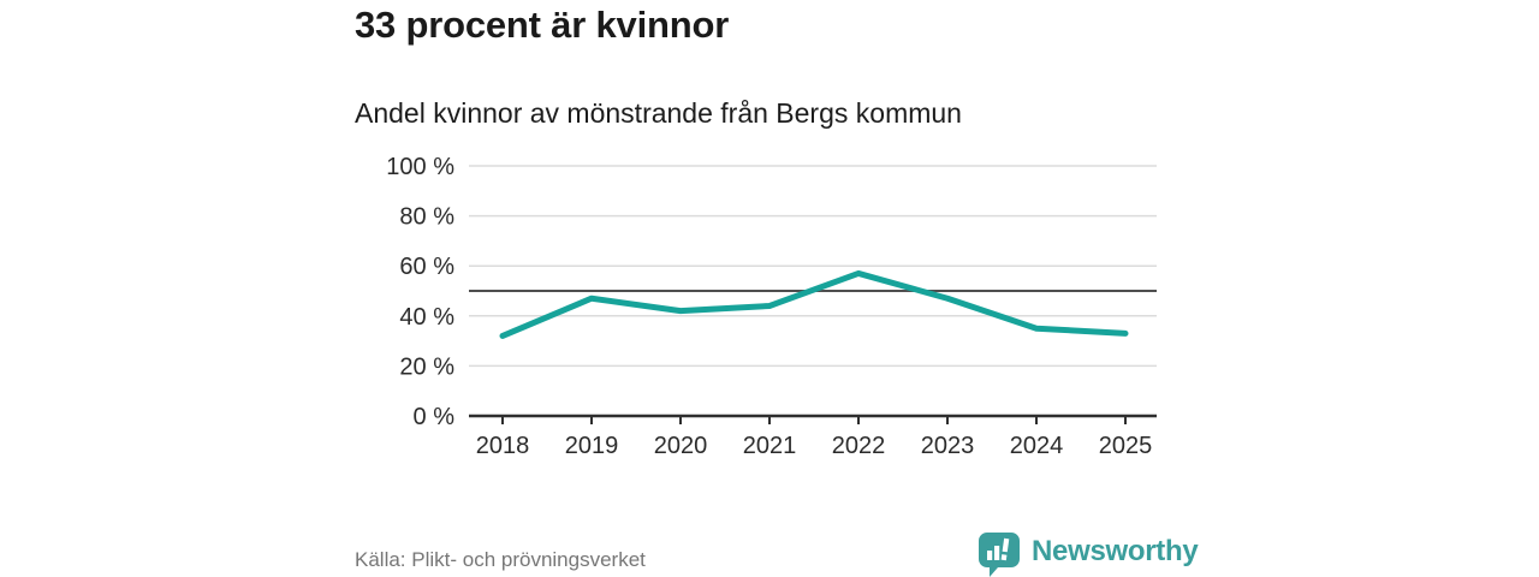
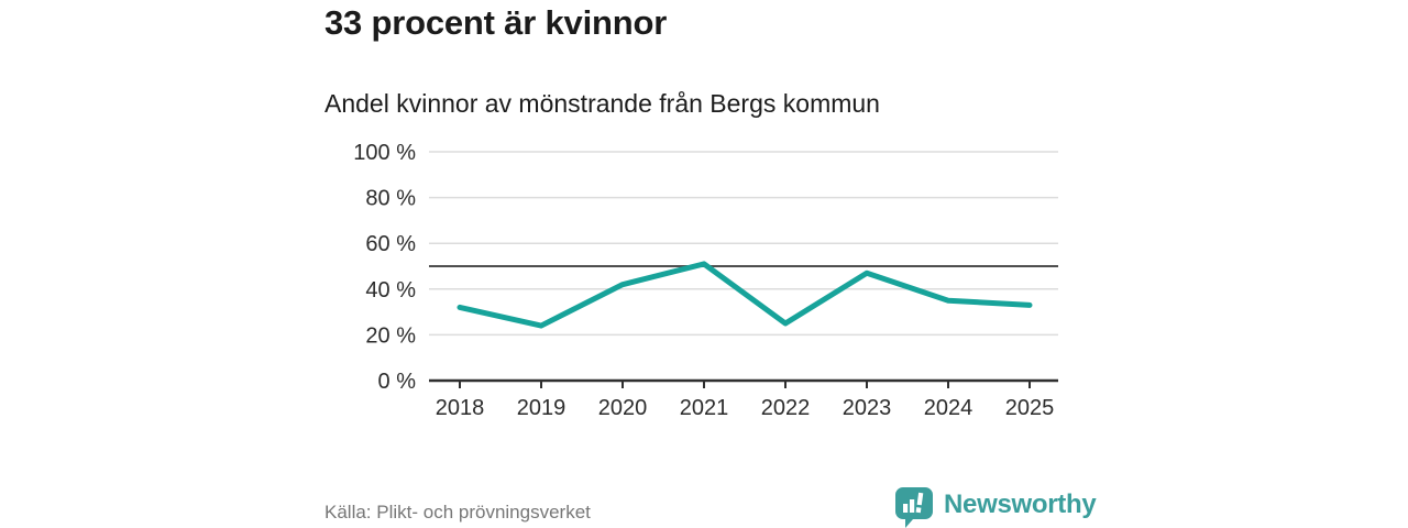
2019: 47% -> 24%
2021: 44% -> 51%
2022: 57% -> 25%
